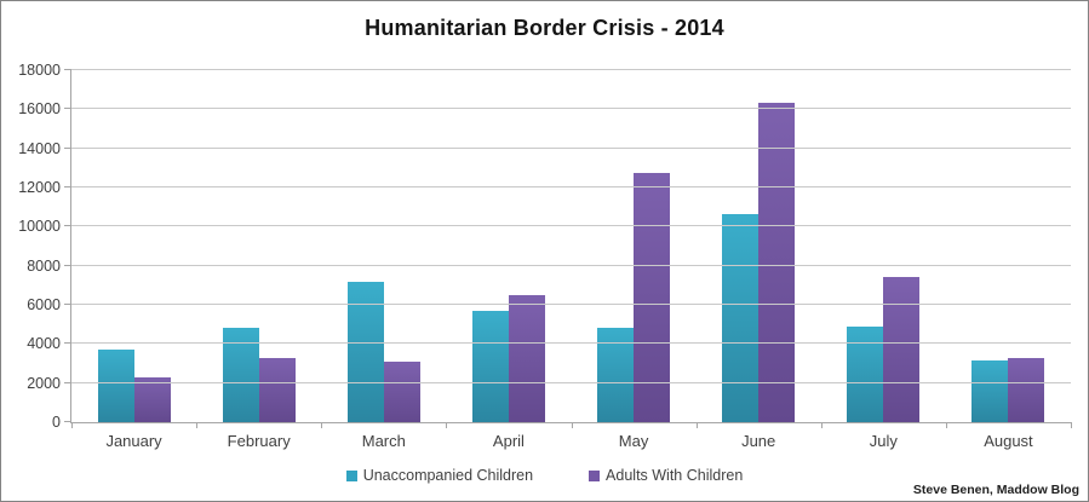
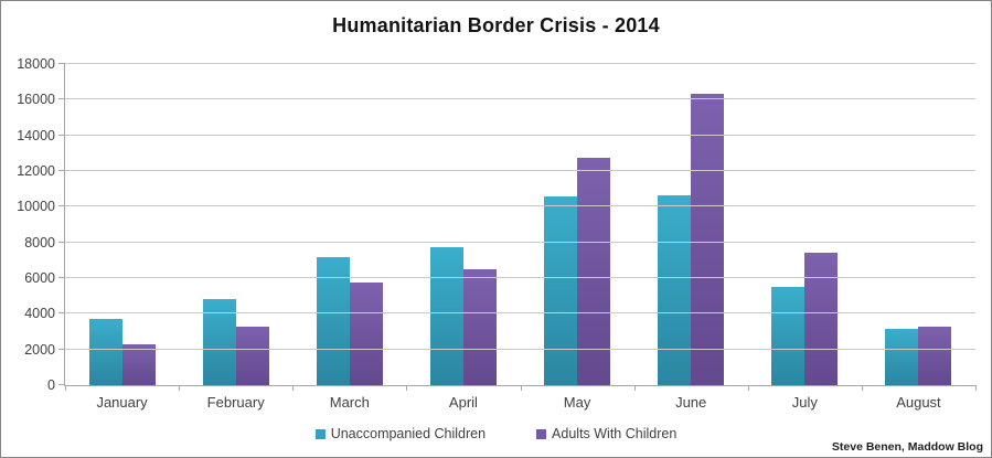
Adults With Children/March: 3100 -> 5800
Unaccompanied Children/April: 5700 -> 7700
Unaccompanied Children/May: 4800 -> 10600
Unaccompanied Children/July: 4900 -> 5500
